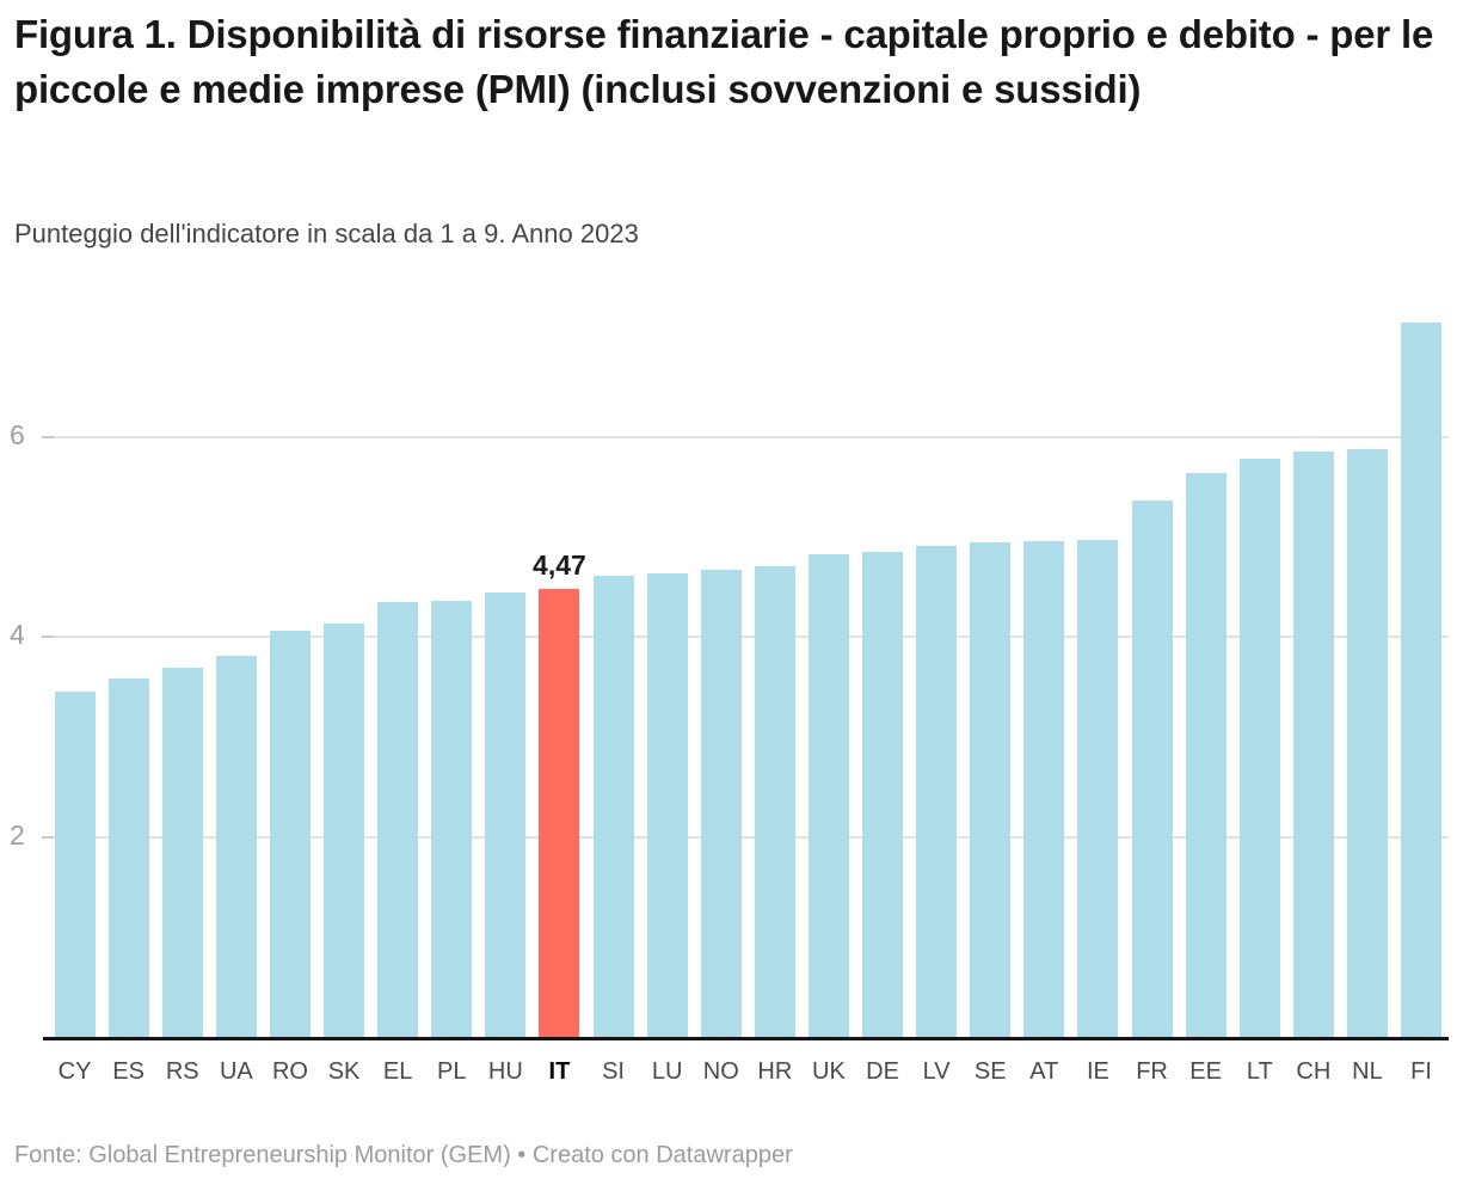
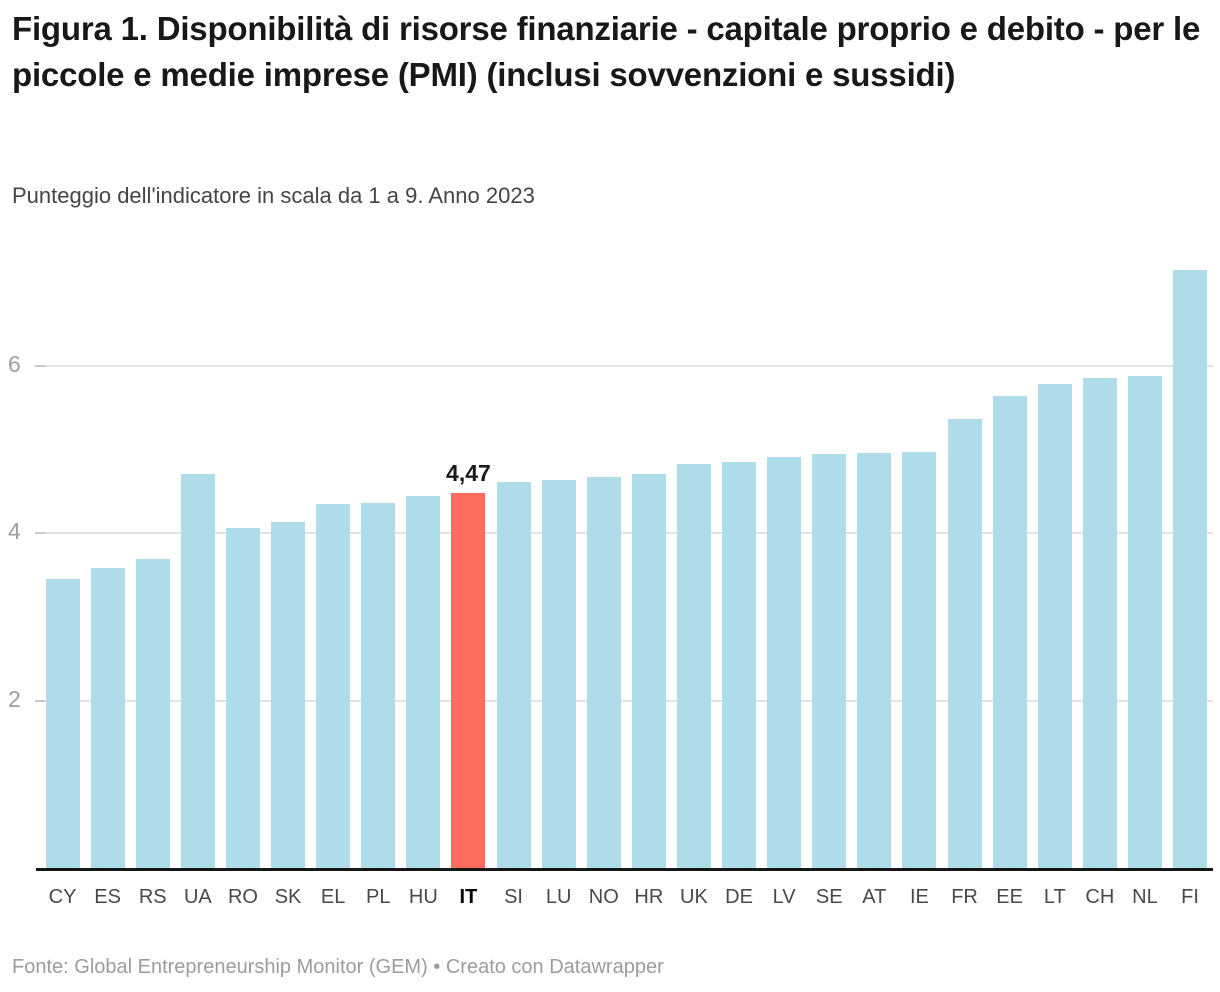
UA: 3.8 -> 4.7
